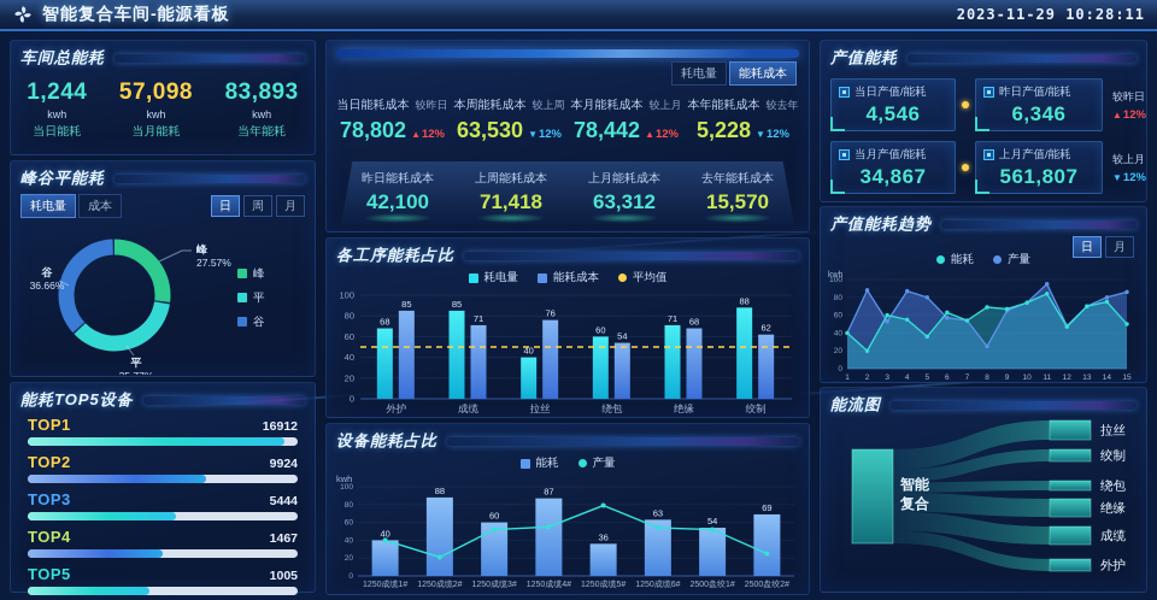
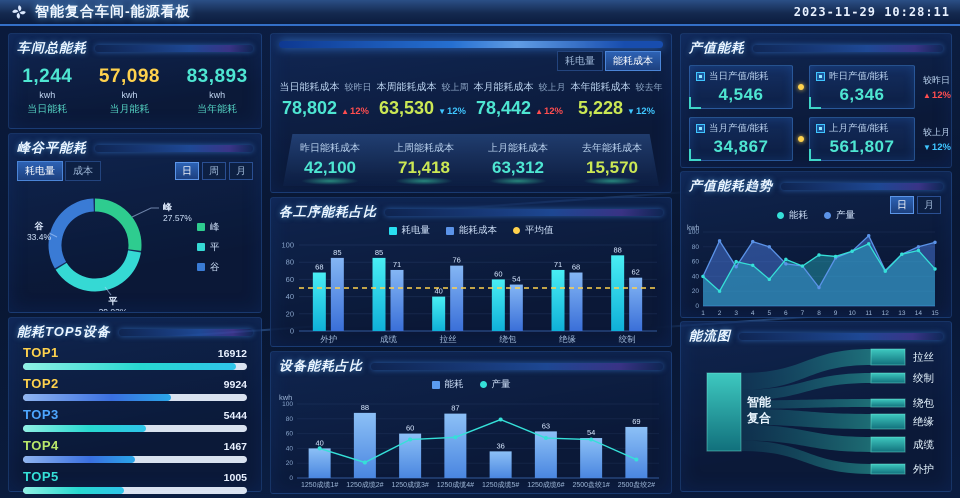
峰谷平能耗/平: 35.77% -> 39.03%
峰谷平能耗/谷: 36.66% -> 33.4%
